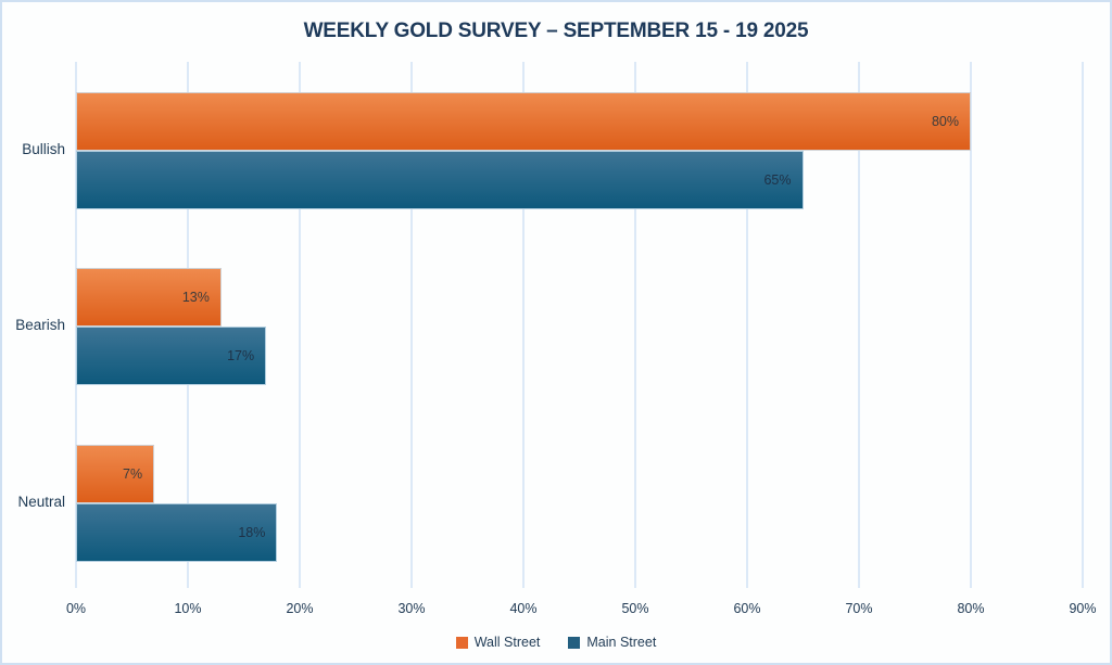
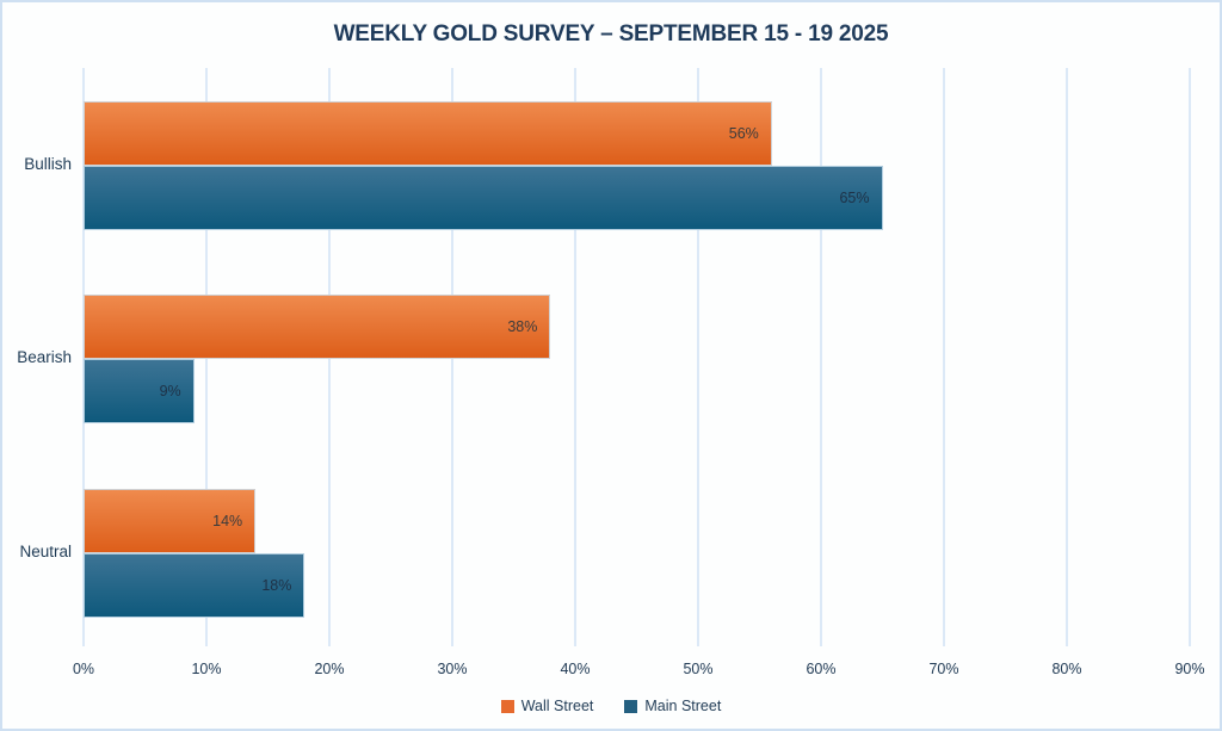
Wall Street/Bullish: 80% -> 56%
Wall Street/Bearish: 13% -> 38%
Main Street/Bearish: 17% -> 9%
Wall Street/Neutral: 7% -> 14%
